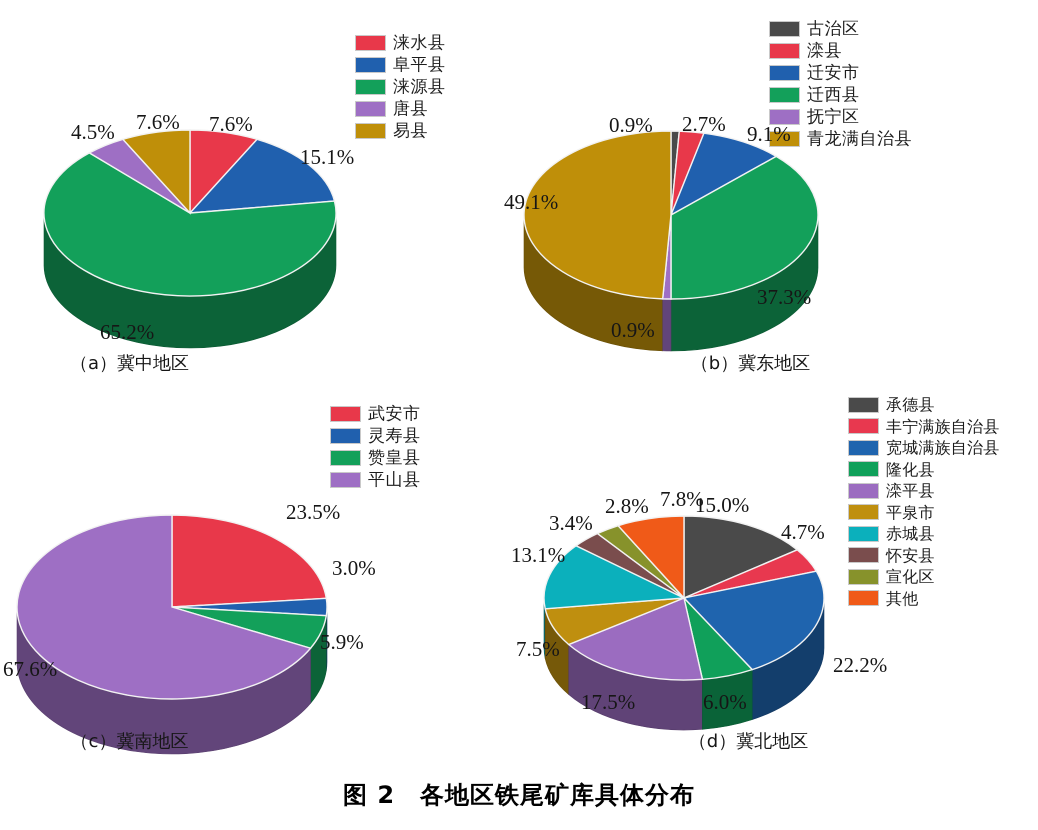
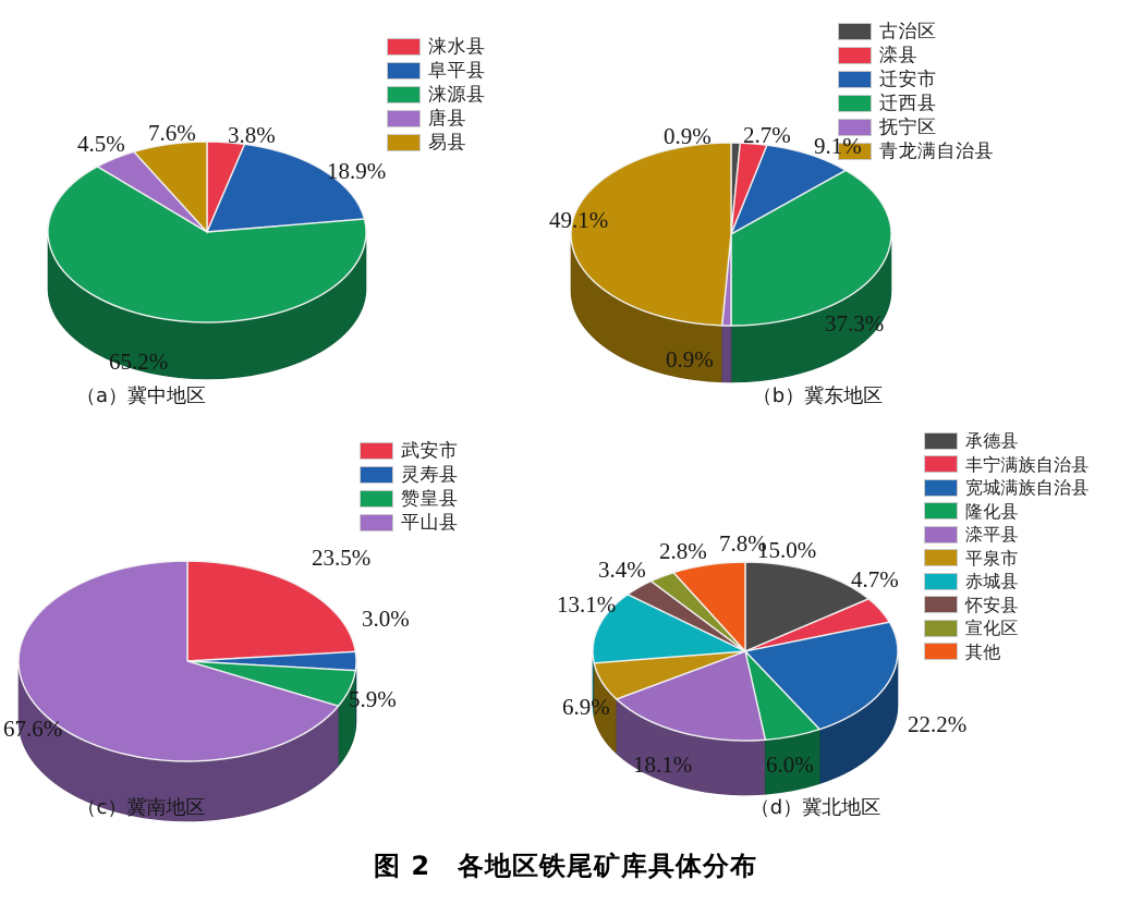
（a）冀中地区/涞水县: 7.6% -> 3.8%
（a）冀中地区/阜平县: 15.1% -> 18.9%
（d）冀北地区/滦平县: 17.5% -> 18.1%
（d）冀北地区/平泉市: 7.5% -> 6.9%
